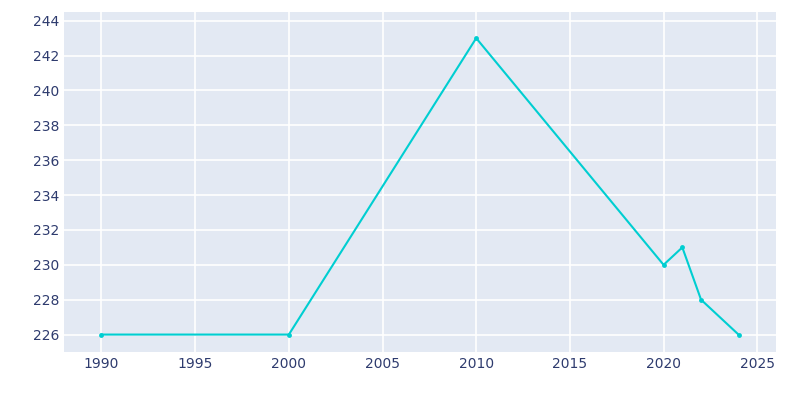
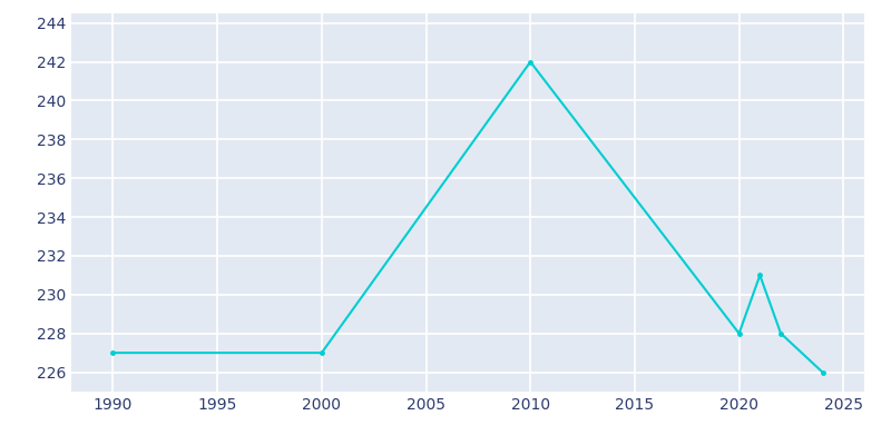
1990: 226 -> 227
2000: 226 -> 227
2010: 243 -> 242
2020: 230 -> 228
